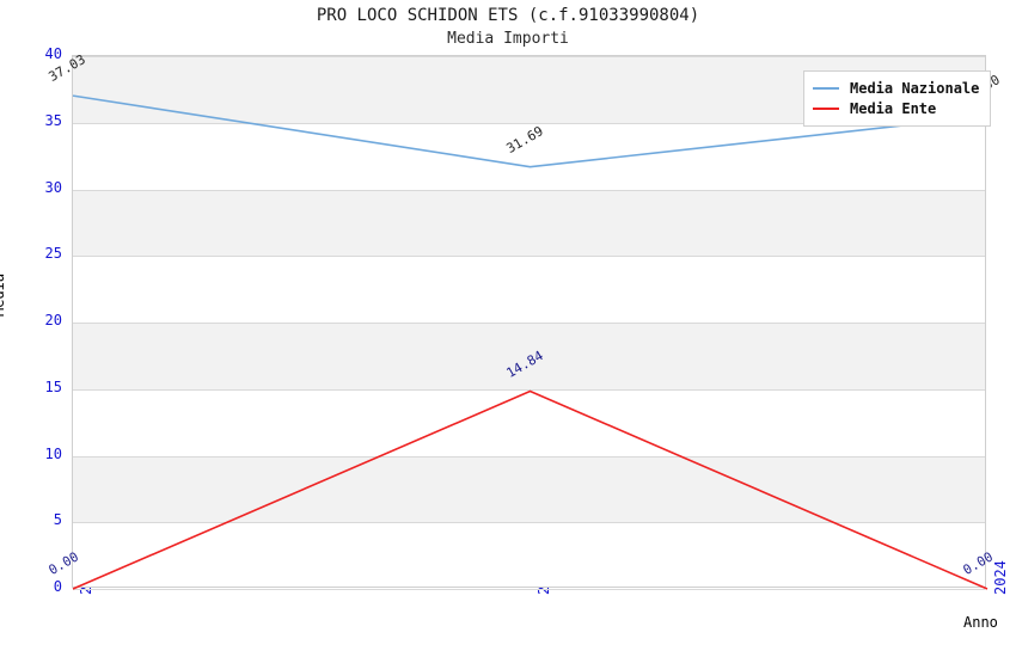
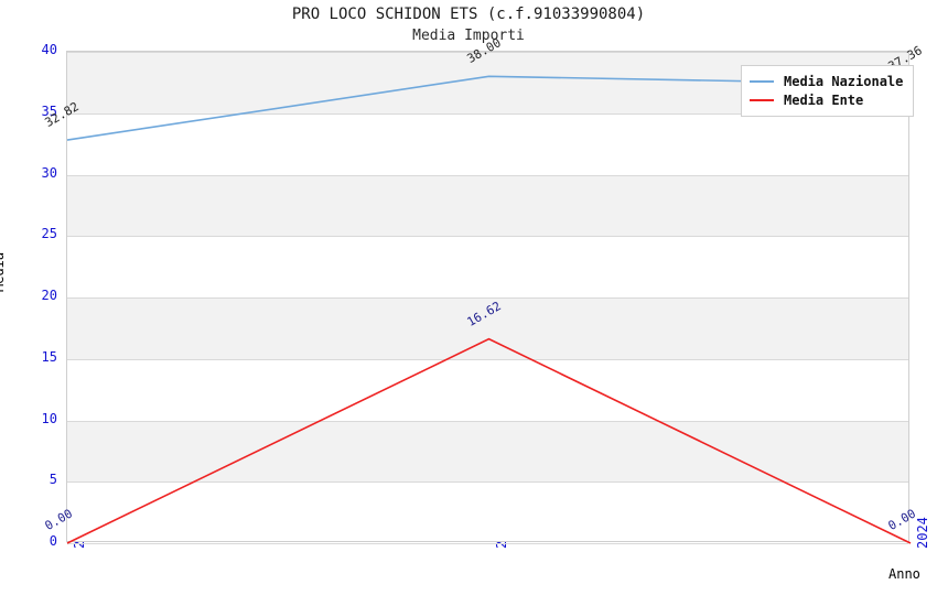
Media Nazionale/2022: 37.03 -> 32.82
Media Nazionale/2023: 31.69 -> 38.00
Media Ente/2023: 14.84 -> 16.62
Media Nazionale/2024: 35.50 -> 37.36
